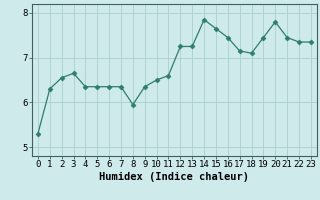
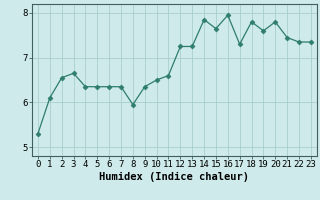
1: 6.30 -> 6.10
16: 7.45 -> 7.95
17: 7.15 -> 7.30
18: 7.10 -> 7.80
19: 7.45 -> 7.60
